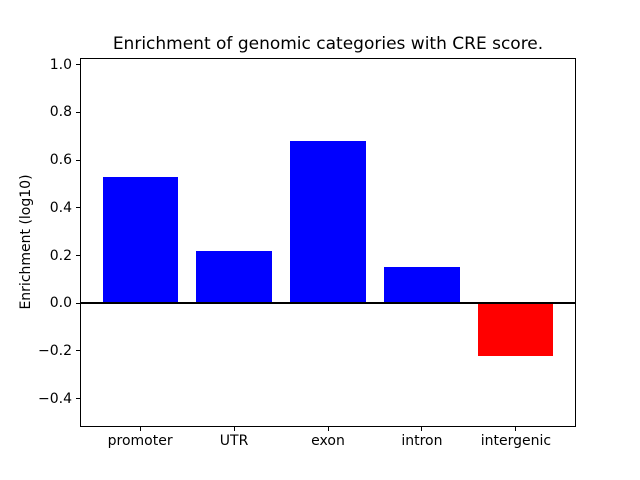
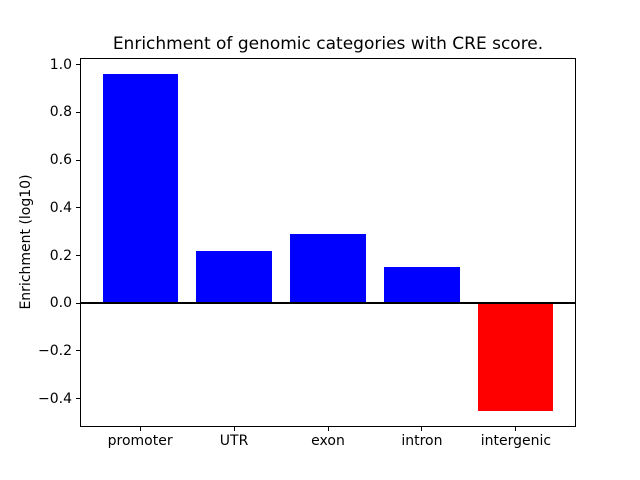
promoter: 0.53 -> 0.96
exon: 0.68 -> 0.29
intergenic: -0.22 -> -0.45
